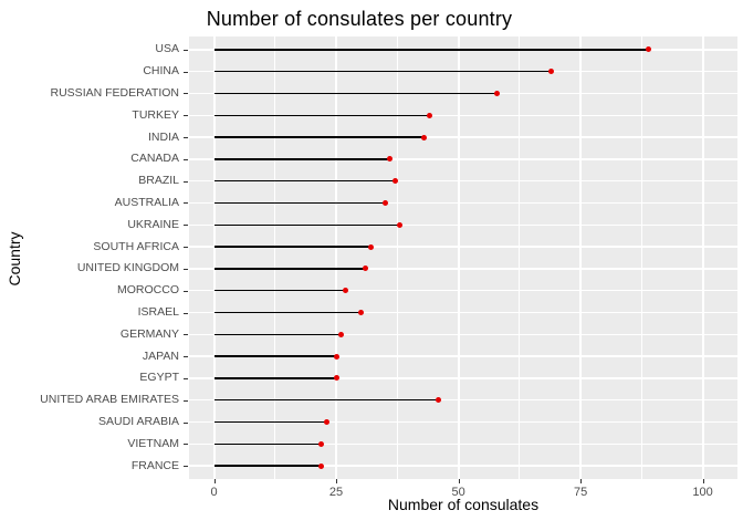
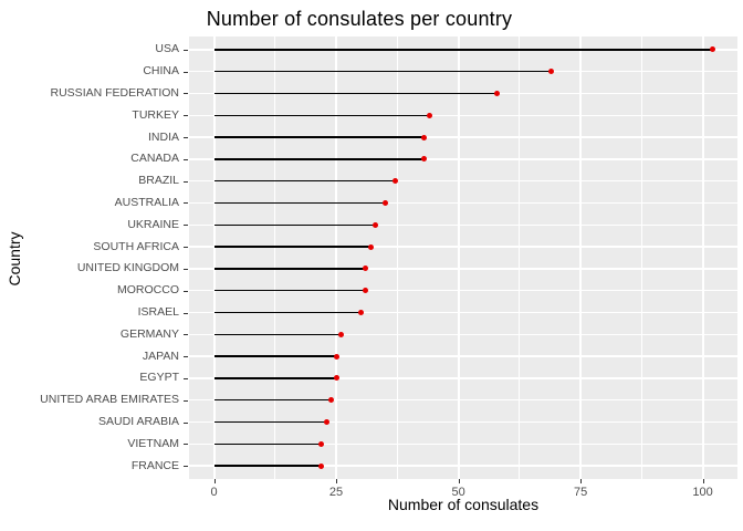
USA: 89 -> 102
CANADA: 36 -> 43
UKRAINE: 38 -> 33
MOROCCO: 27 -> 31
UNITED ARAB EMIRATES: 46 -> 24
